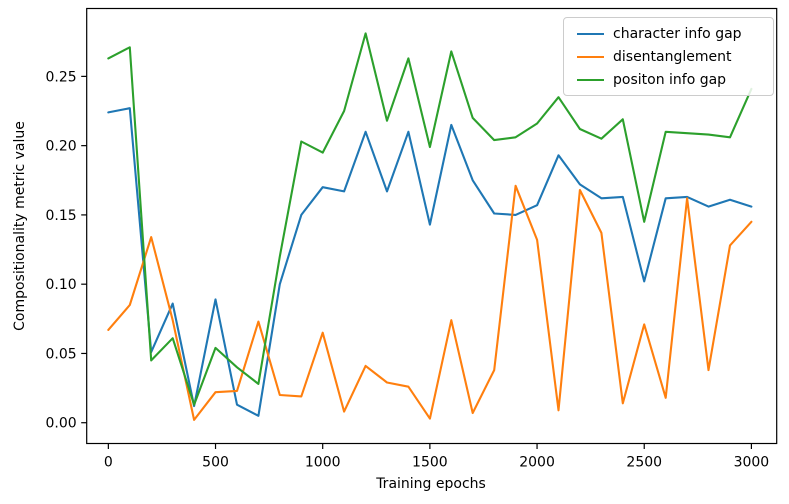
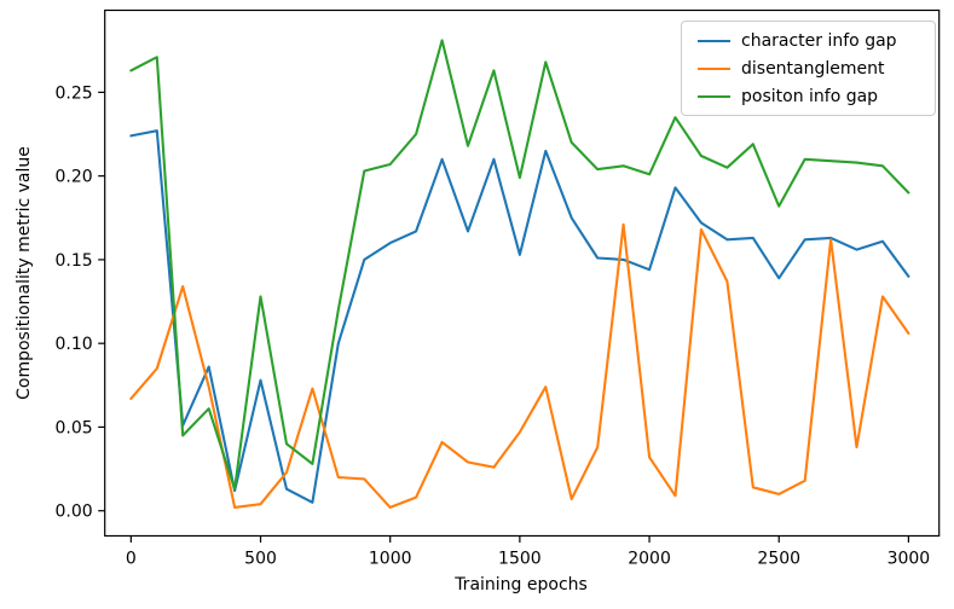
character info gap/500: 0.089 -> 0.078
disentanglement/500: 0.022 -> 0.004
positon info gap/500: 0.054 -> 0.128
character info gap/1000: 0.170 -> 0.160
disentanglement/1000: 0.065 -> 0.002
positon info gap/1000: 0.195 -> 0.207
character info gap/1500: 0.143 -> 0.153
disentanglement/1500: 0.003 -> 0.047
character info gap/2000: 0.157 -> 0.144
disentanglement/2000: 0.132 -> 0.032
positon info gap/2000: 0.216 -> 0.201
character info gap/2500: 0.102 -> 0.139
disentanglement/2500: 0.071 -> 0.010
positon info gap/2500: 0.145 -> 0.182
character info gap/3000: 0.156 -> 0.140
disentanglement/3000: 0.145 -> 0.106
positon info gap/3000: 0.241 -> 0.190
